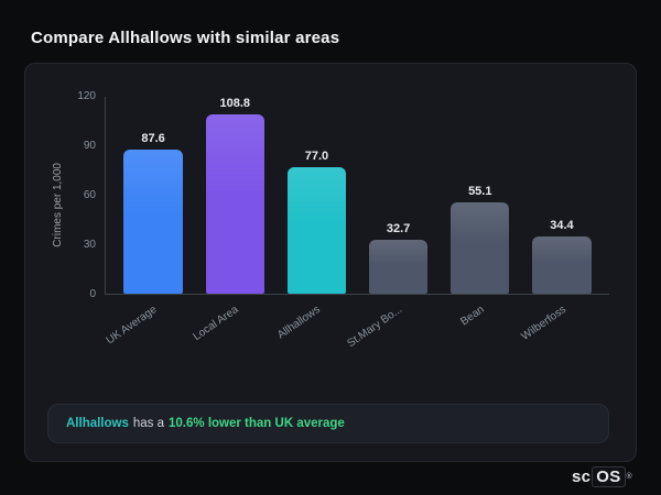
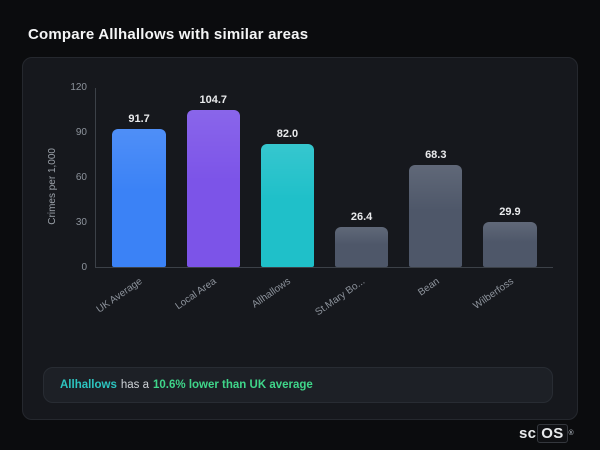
UK Average: 87.6 -> 91.7
Local Area: 108.8 -> 104.7
Allhallows: 77.0 -> 82.0
St.Mary Bo...: 32.7 -> 26.4
Bean: 55.1 -> 68.3
Wilberfoss: 34.4 -> 29.9
